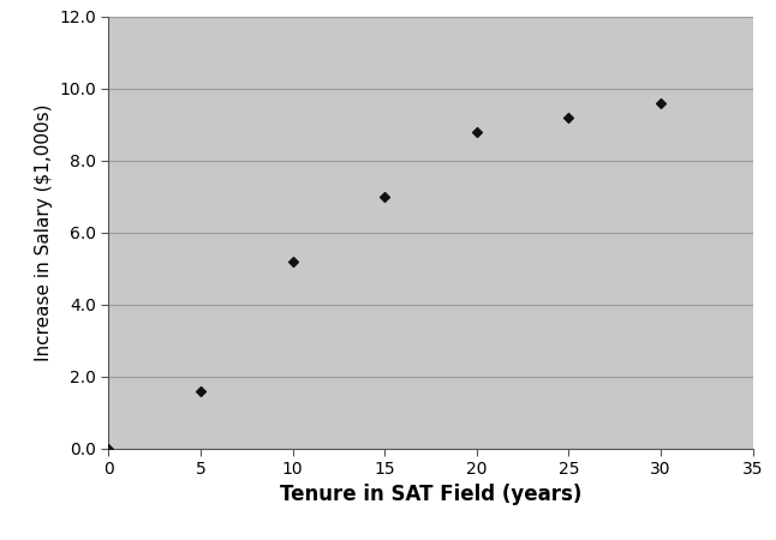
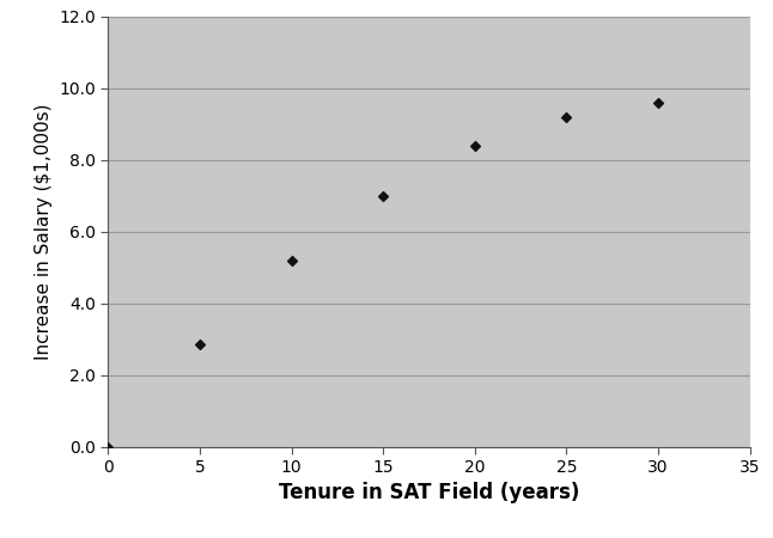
5: 1.60 -> 2.85
20: 8.80 -> 8.40
